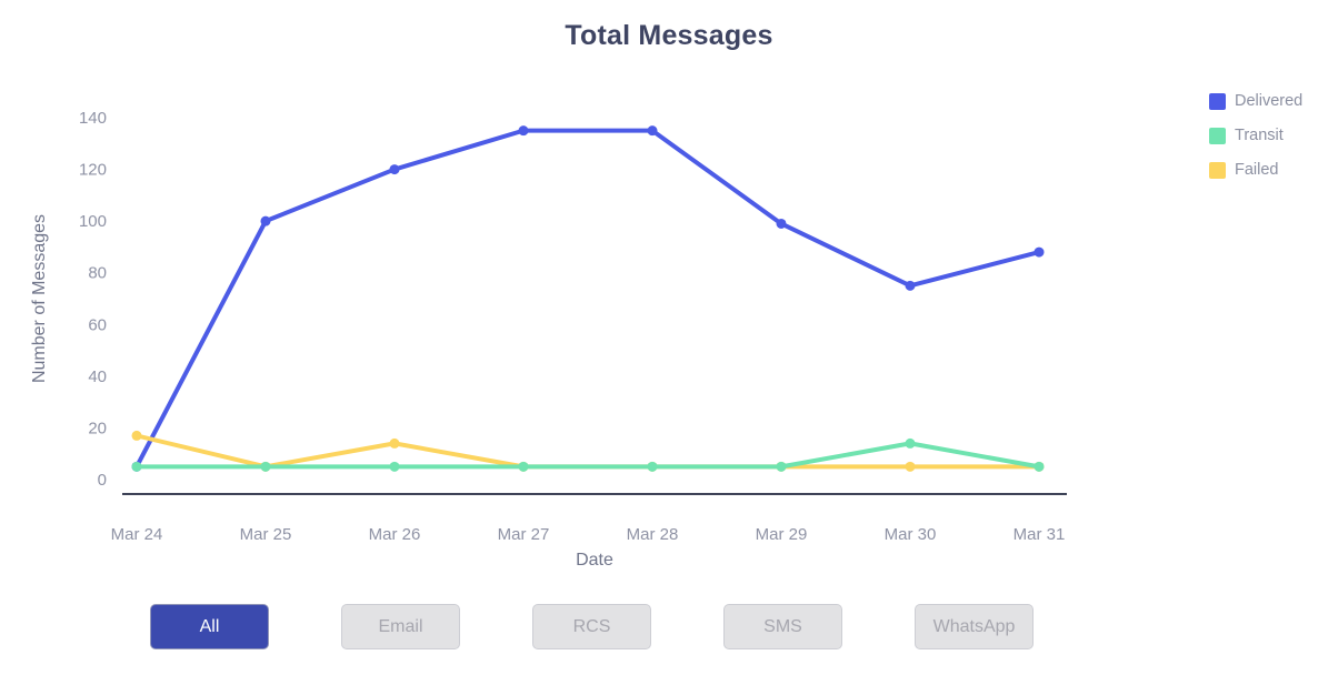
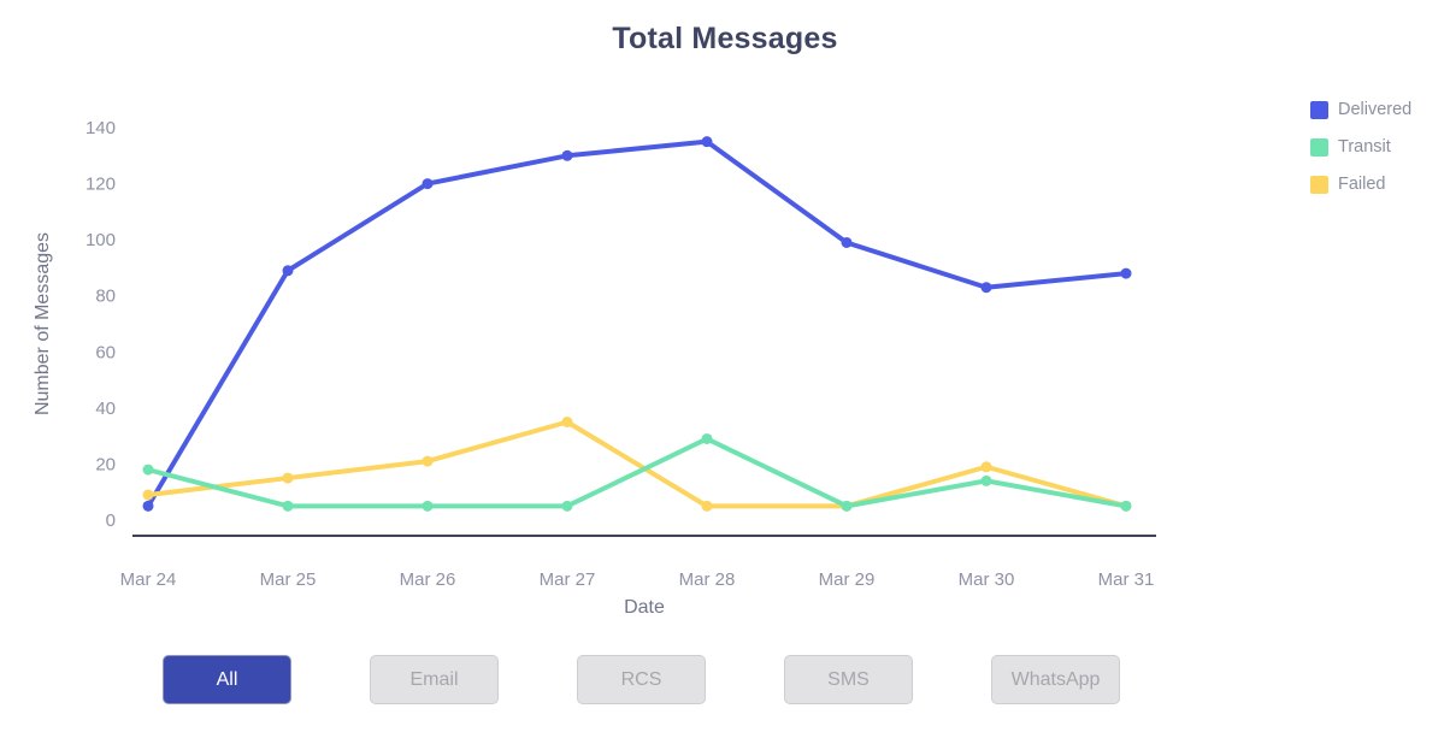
Transit/Mar 24: 5 -> 18
Failed/Mar 24: 17 -> 9
Delivered/Mar 25: 100 -> 89
Failed/Mar 25: 5 -> 15
Failed/Mar 26: 14 -> 21
Delivered/Mar 27: 135 -> 130
Failed/Mar 27: 5 -> 35
Transit/Mar 28: 5 -> 29
Delivered/Mar 30: 75 -> 83
Failed/Mar 30: 5 -> 19
